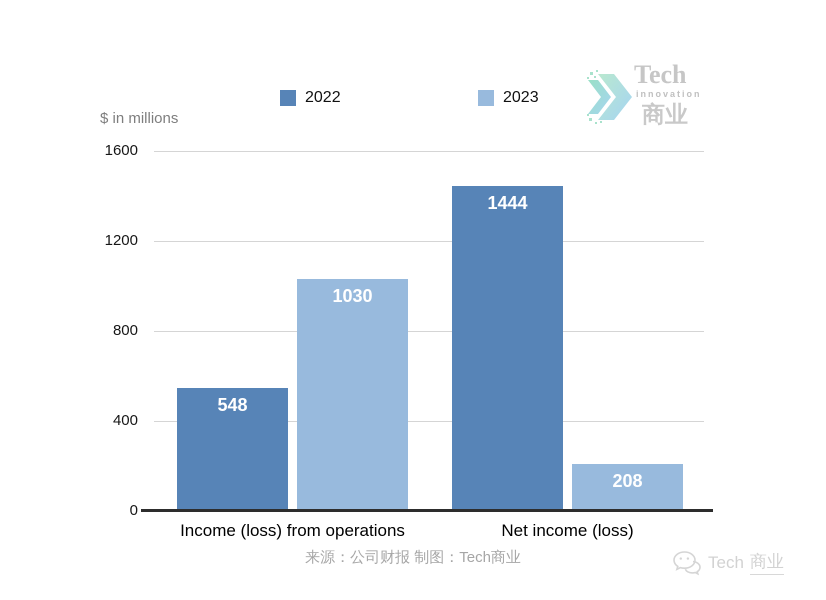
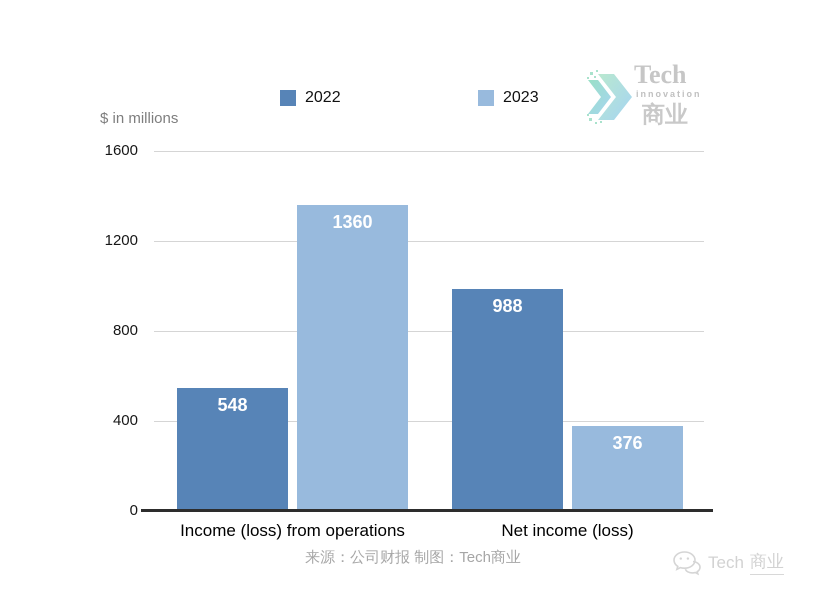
2023/Income (loss) from operations: 1030 -> 1360
2022/Net income (loss): 1444 -> 988
2023/Net income (loss): 208 -> 376
